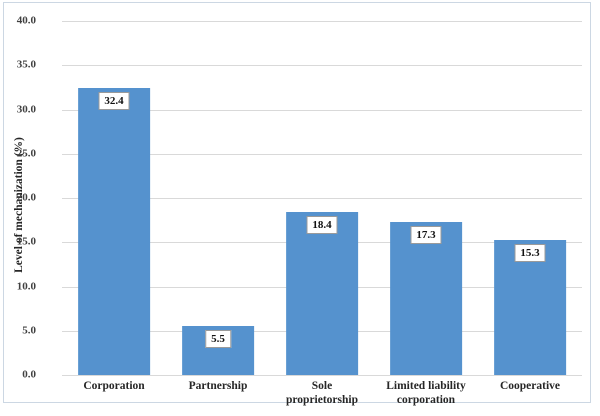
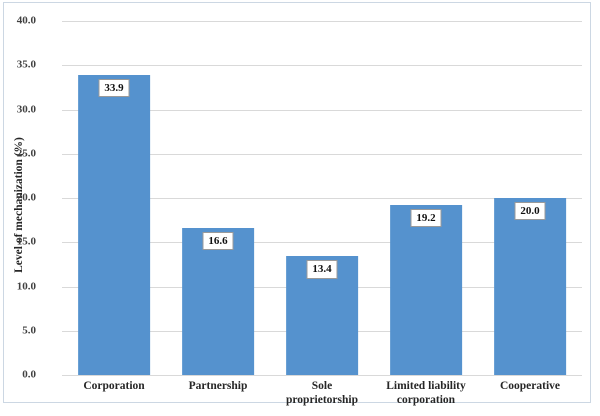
Corporation: 32.4 -> 33.9
Partnership: 5.5 -> 16.6
Sole proprietorship: 18.4 -> 13.4
Limited liability corporation: 17.3 -> 19.2
Cooperative: 15.3 -> 20.0
